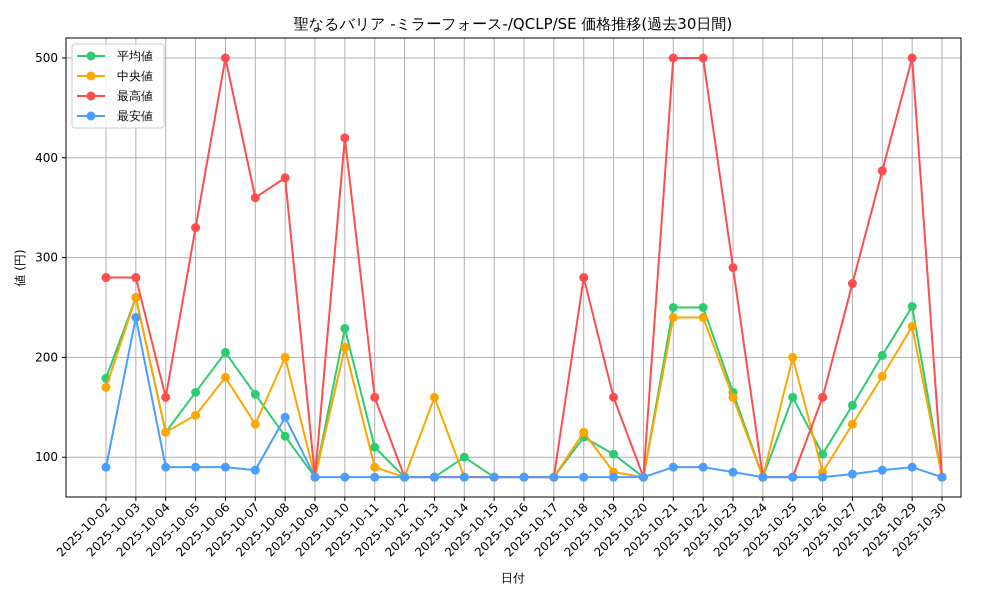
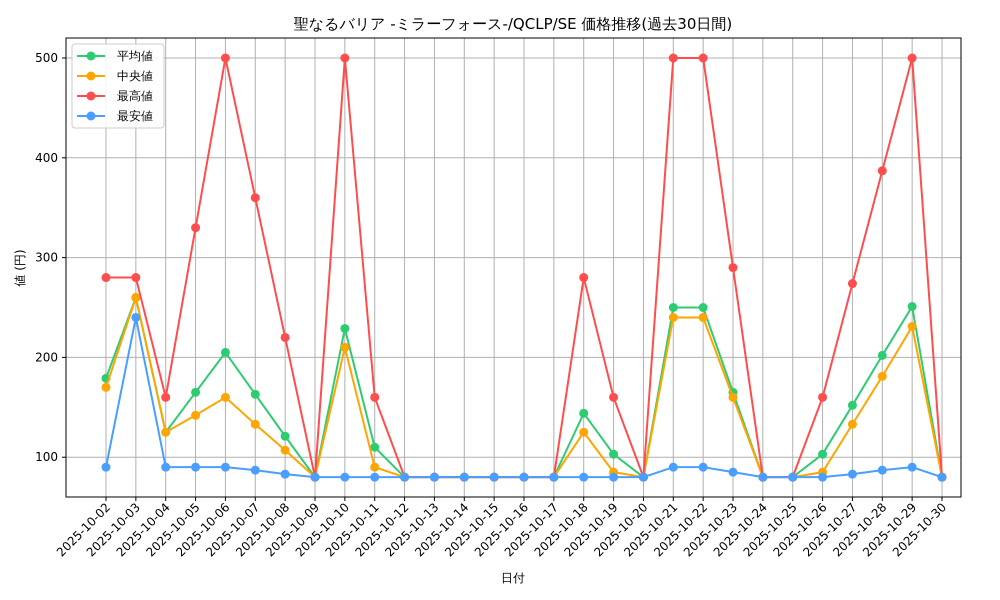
中央値/2025-10-06: 180 -> 160
中央値/2025-10-08: 200 -> 110
最高値/2025-10-08: 380 -> 220
最安値/2025-10-08: 140 -> 80
最高値/2025-10-10: 420 -> 500
中央値/2025-10-13: 160 -> 80
平均値/2025-10-14: 100 -> 80
平均値/2025-10-18: 120 -> 140
平均値/2025-10-25: 160 -> 80
中央値/2025-10-25: 200 -> 80
